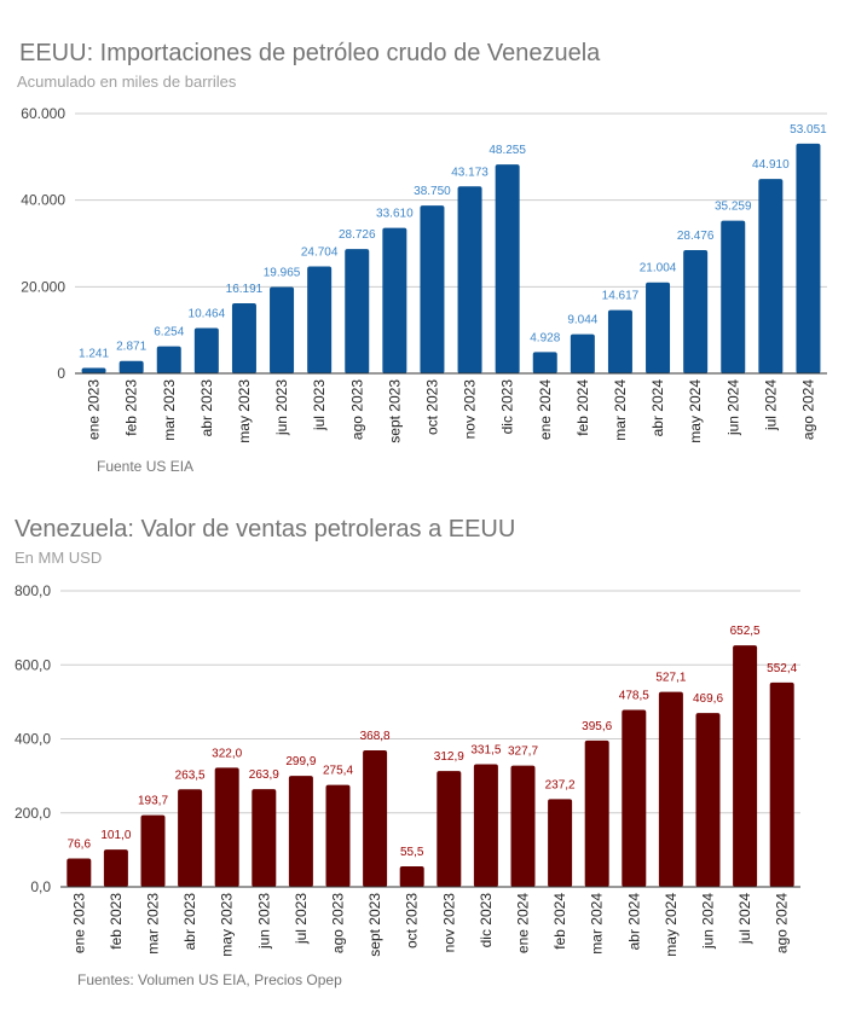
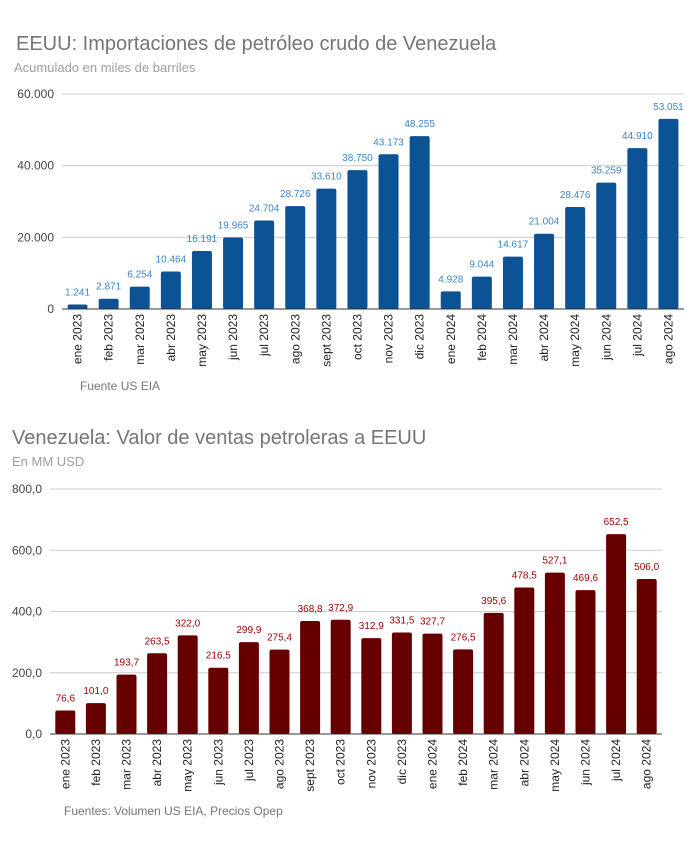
Venezuela: Valor de ventas petroleras a EEUU/jun 2023: 263,9 -> 216,5
Venezuela: Valor de ventas petroleras a EEUU/oct 2023: 55,5 -> 372,9
Venezuela: Valor de ventas petroleras a EEUU/feb 2024: 237,2 -> 276,5
Venezuela: Valor de ventas petroleras a EEUU/ago 2024: 552,4 -> 506,0
